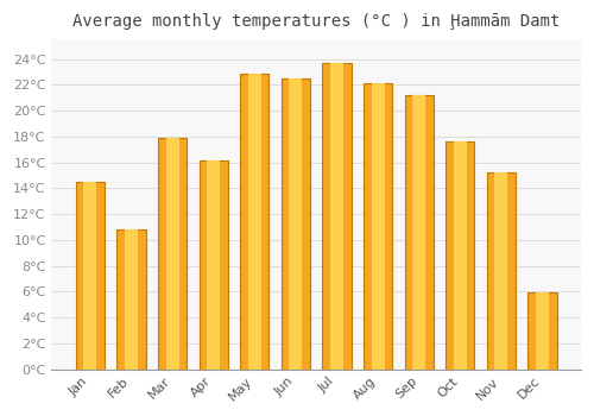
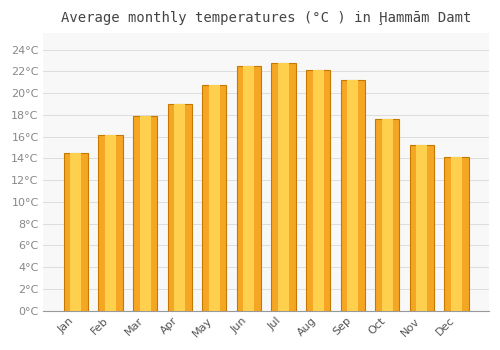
Feb: 10.8°C -> 16.1°C
Apr: 16.1°C -> 19.0°C
May: 22.9°C -> 20.7°C
Jul: 23.7°C -> 22.8°C
Dec: 5.9°C -> 14.1°C
